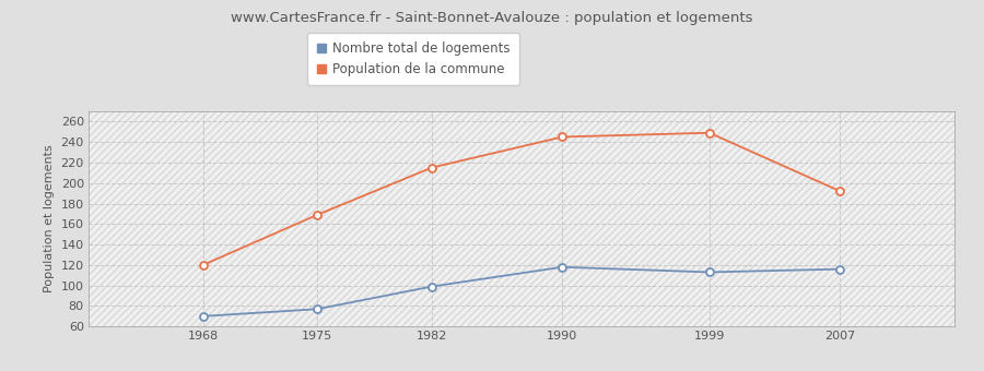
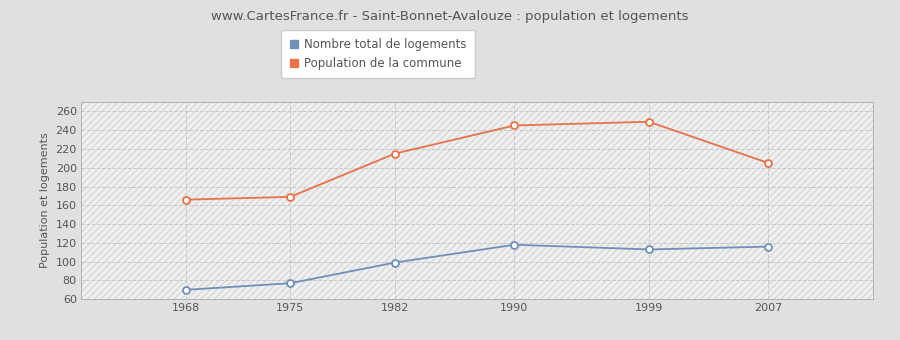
Population de la commune/1968: 120 -> 166
Population de la commune/2007: 192 -> 205
